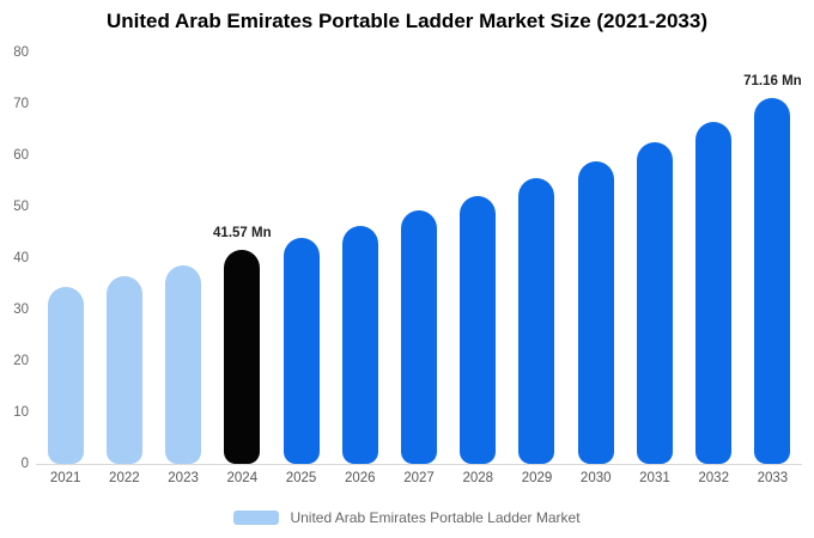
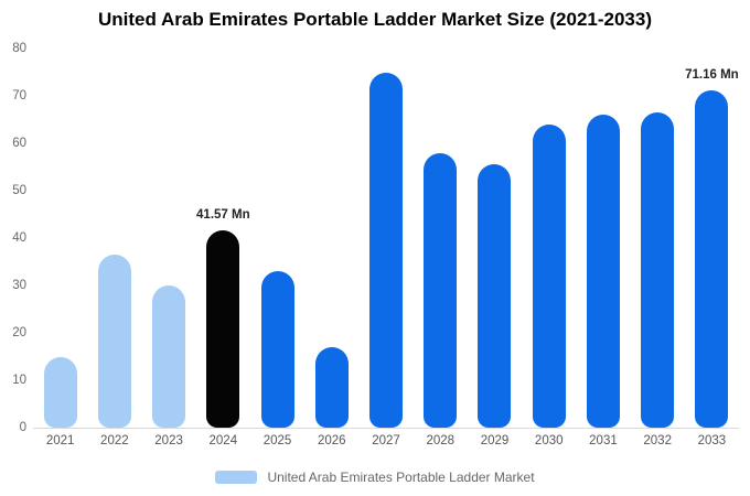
2021: 34 -> 15
2023: 39 -> 30
2025: 44 -> 33
2026: 46 -> 17
2027: 49 -> 75
2028: 52 -> 58
2030: 59 -> 64
2031: 62 -> 66
